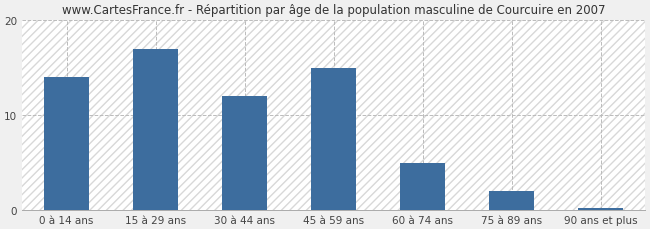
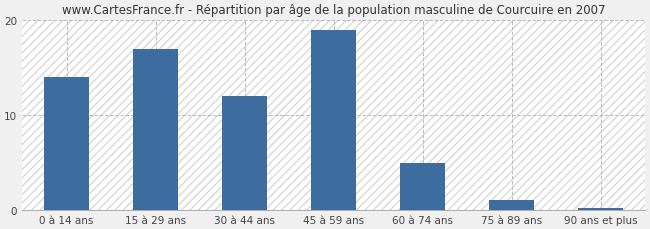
45 à 59 ans: 15.0 -> 19.0
75 à 89 ans: 2.0 -> 1.0
